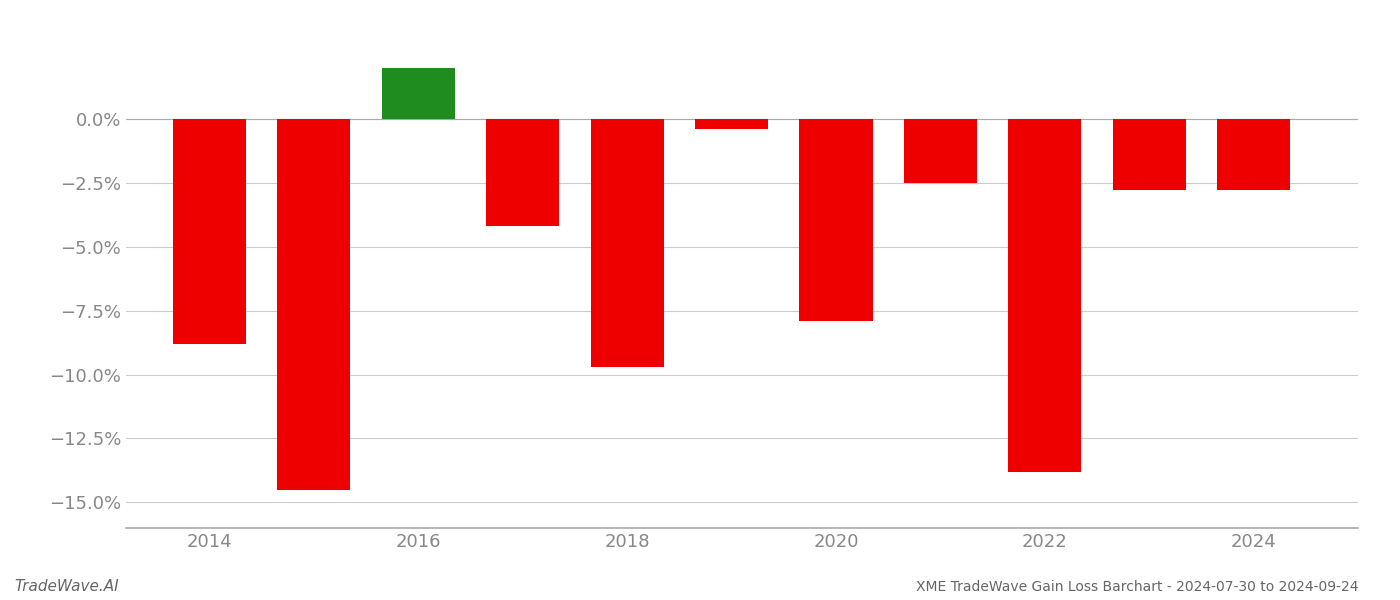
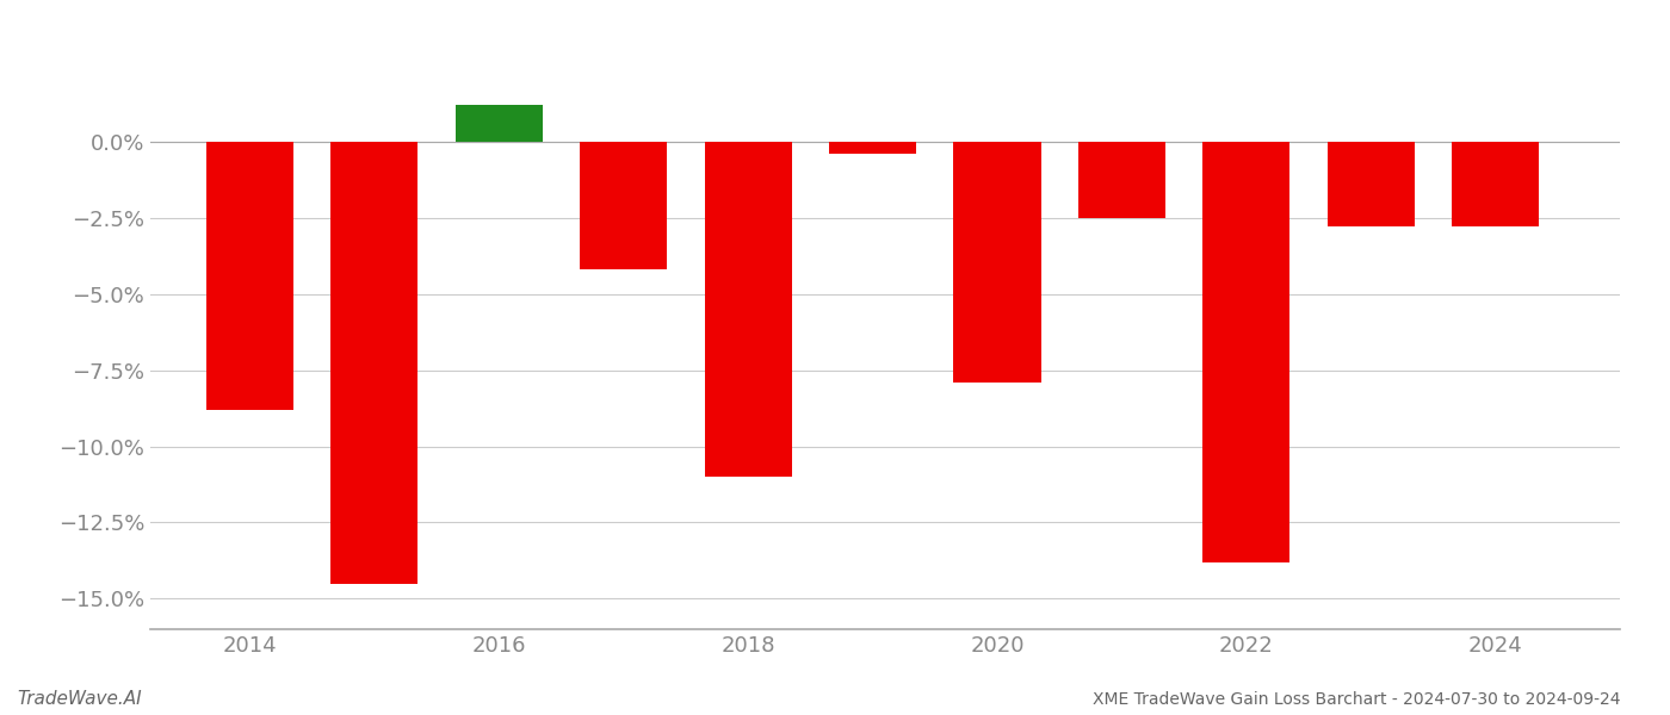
2016: 2.0% -> 1.2%
2018: -9.7% -> -11.0%
